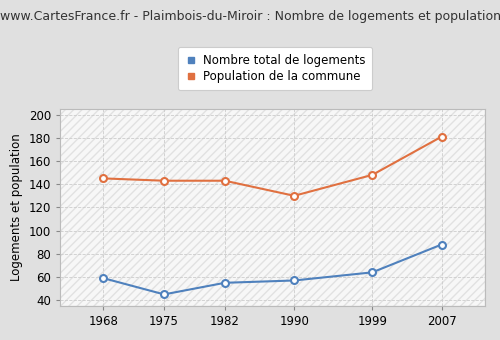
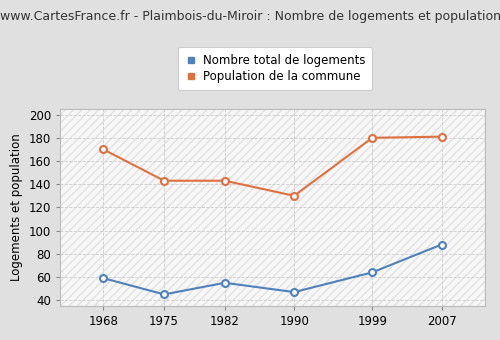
Population de la commune/1968: 145 -> 170
Nombre total de logements/1990: 57 -> 47
Population de la commune/1999: 148 -> 180
